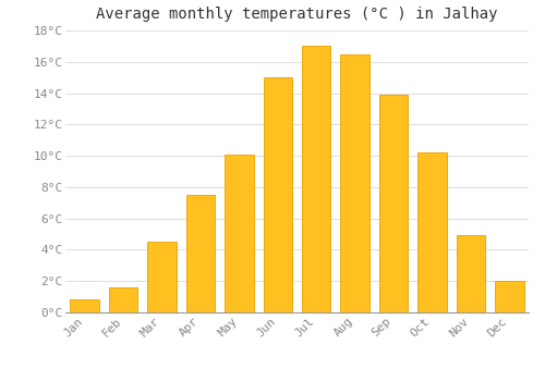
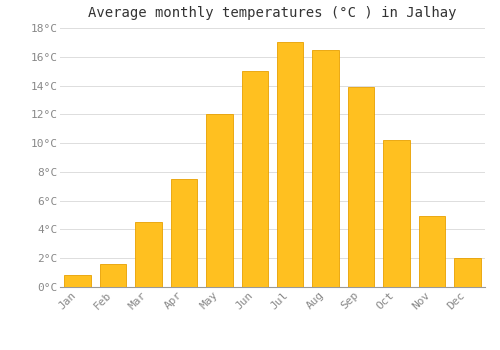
May: 10.1°C -> 12.0°C
